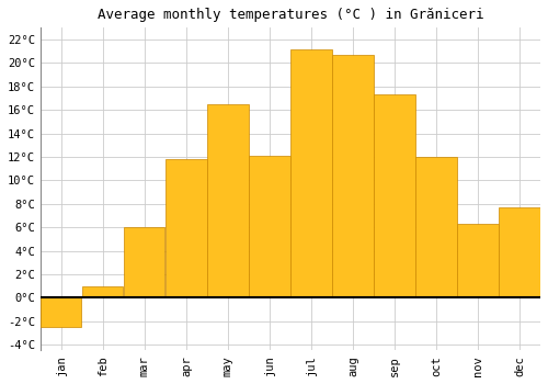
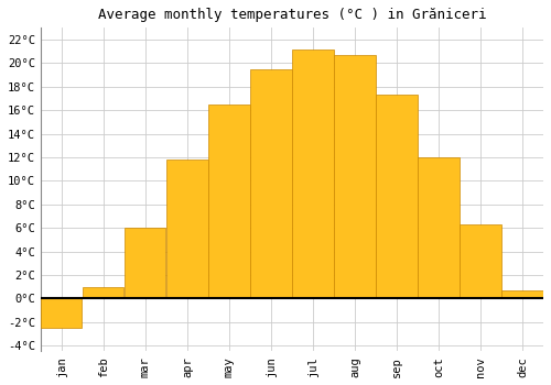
jun: 12.1°C -> 19.5°C
dec: 7.7°C -> 0.7°C
